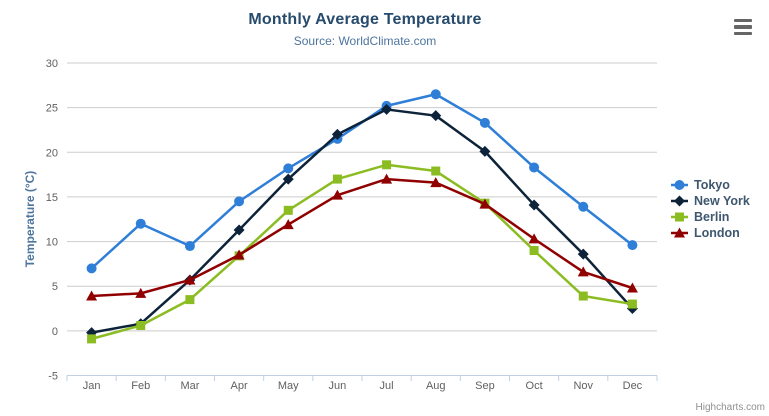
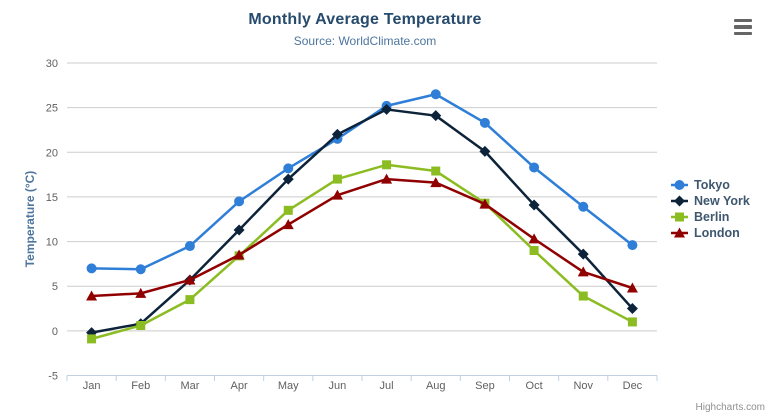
Tokyo/Feb: 12 -> 7
Berlin/Dec: 3 -> 1
